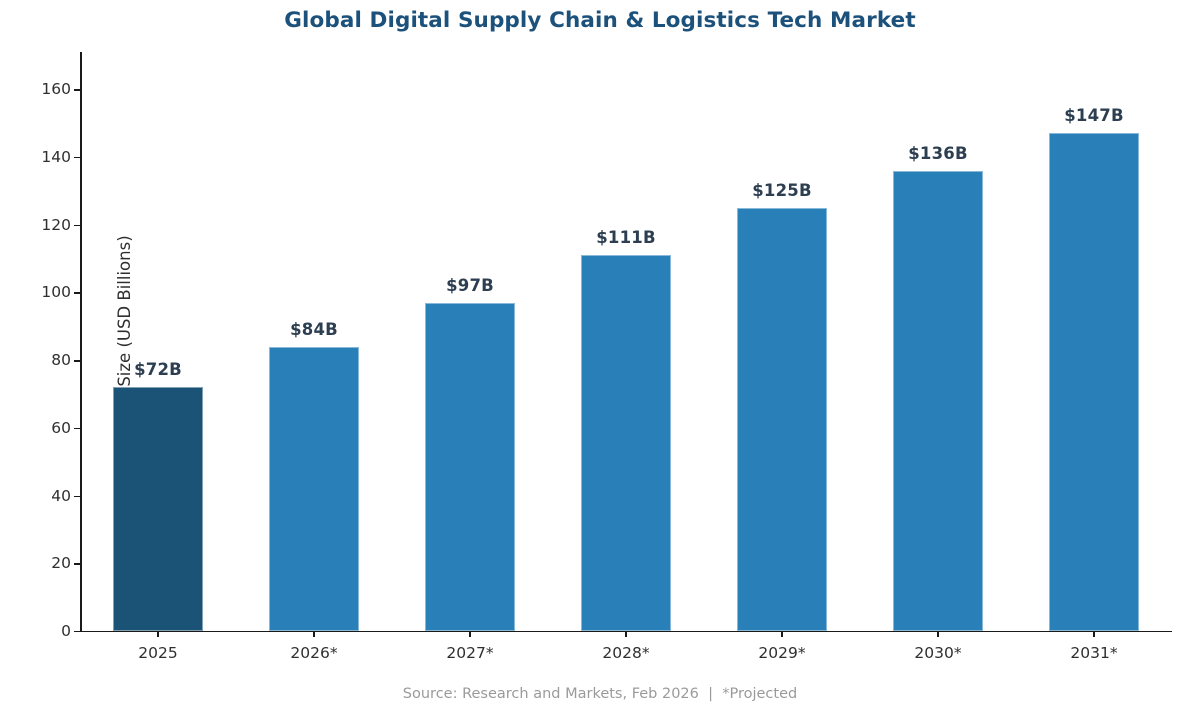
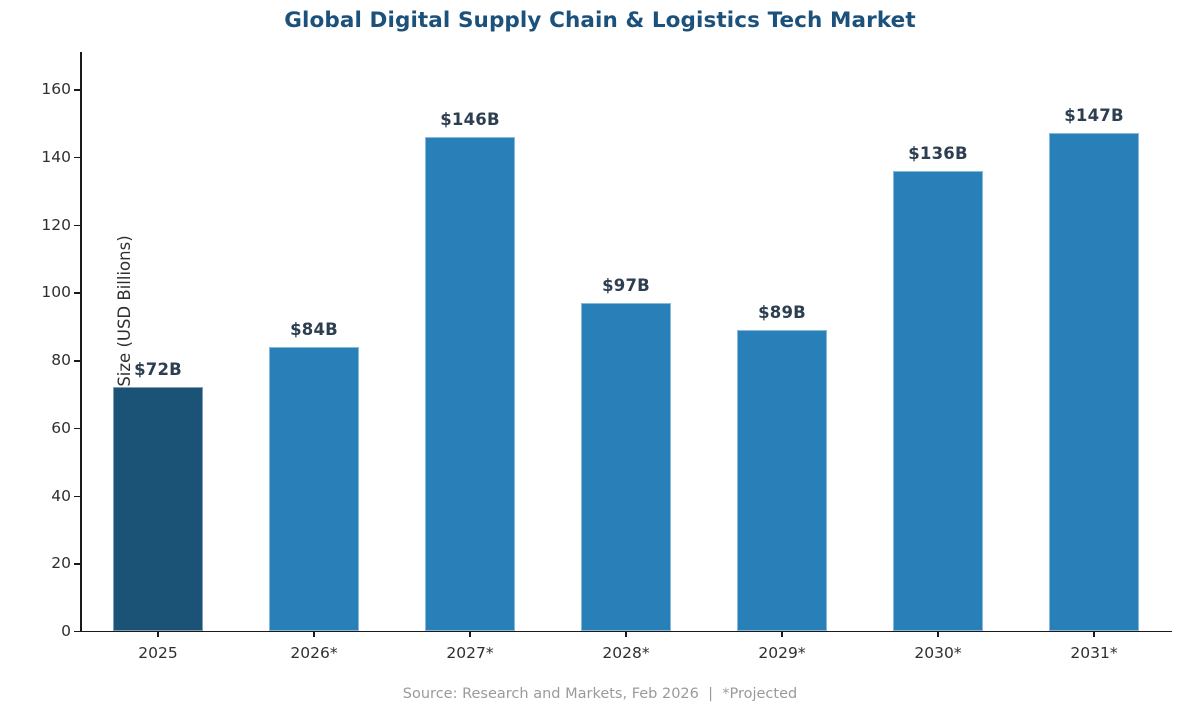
2027*: $97B -> $146B
2028*: $111B -> $97B
2029*: $125B -> $89B
